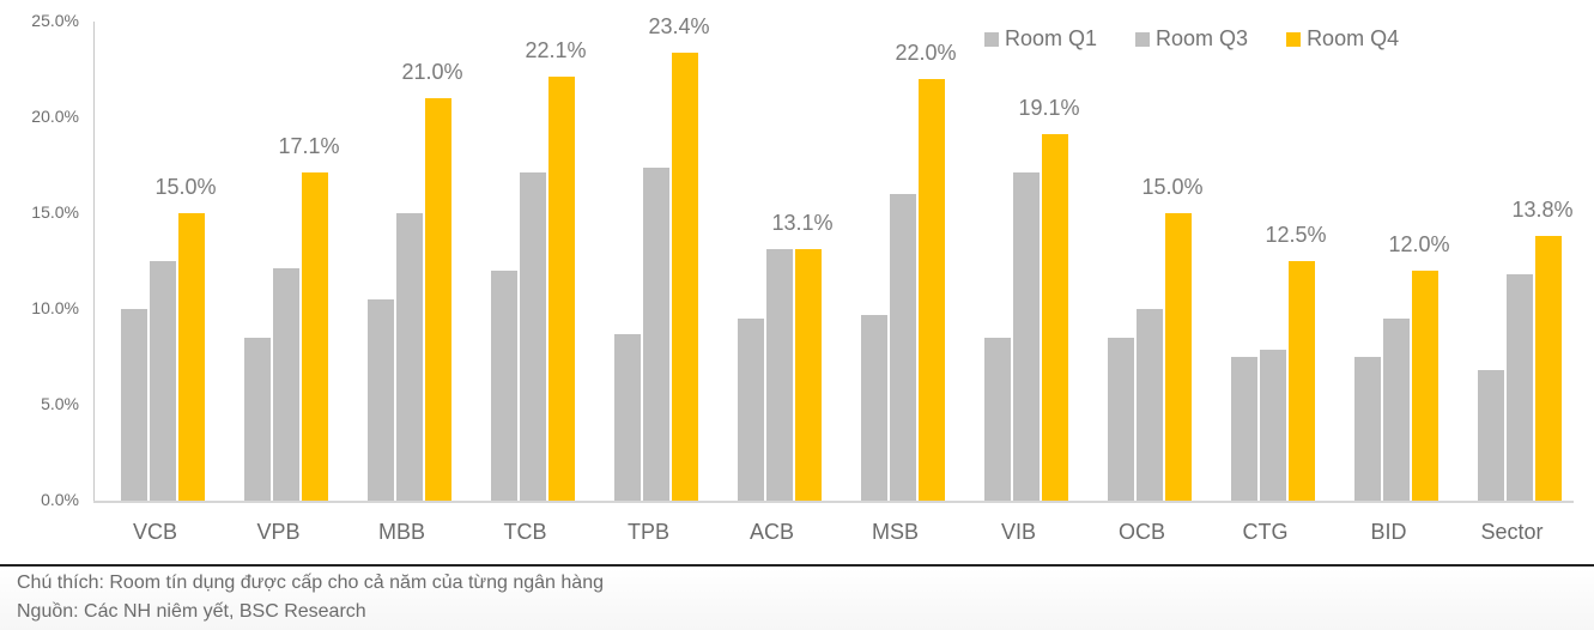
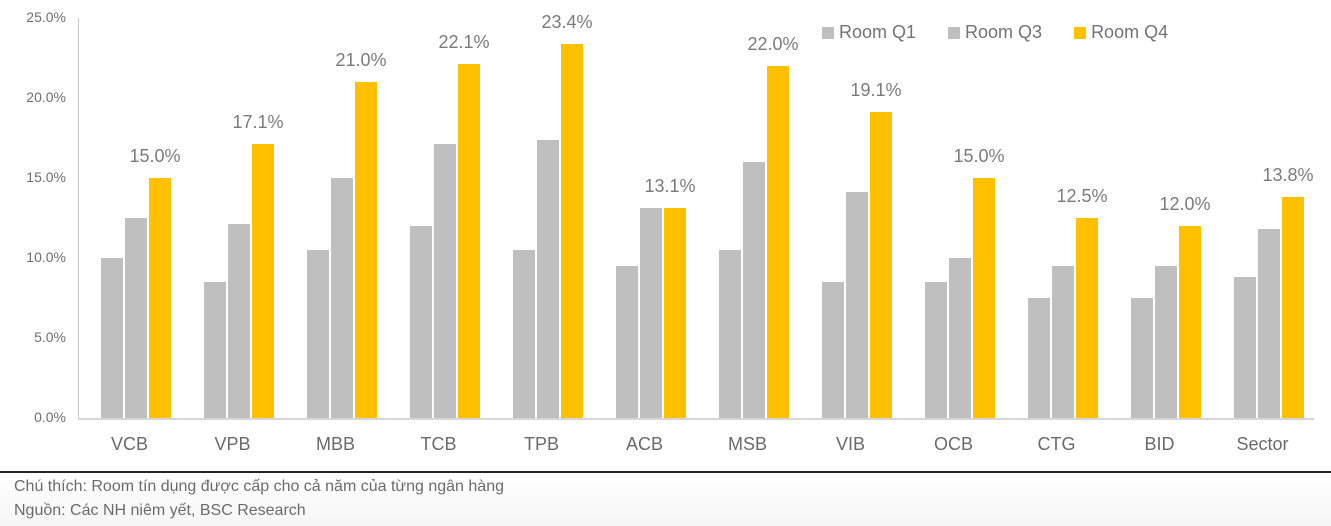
Room Q1/TPB: 8.7% -> 10.5%
Room Q1/MSB: 9.7% -> 10.5%
Room Q3/VIB: 17.1% -> 14.1%
Room Q3/CTG: 7.9% -> 9.5%
Room Q1/Sector: 6.8% -> 8.8%
